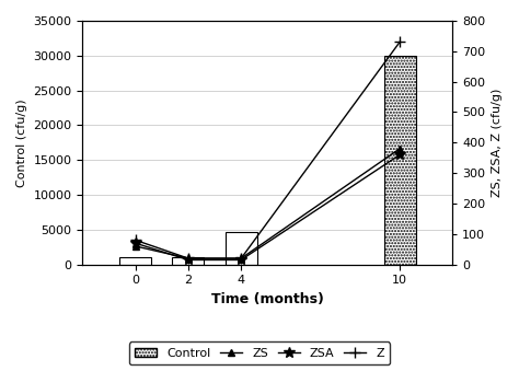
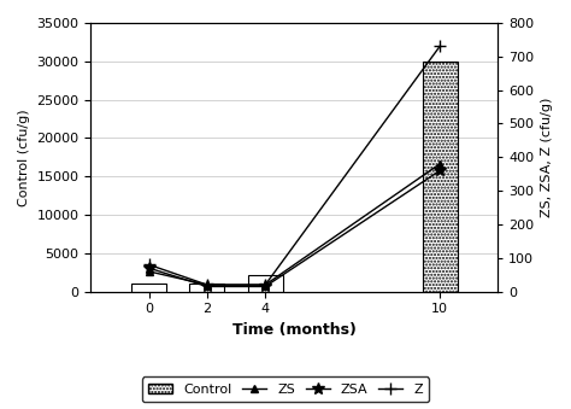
Control/4: 4600 -> 2200
